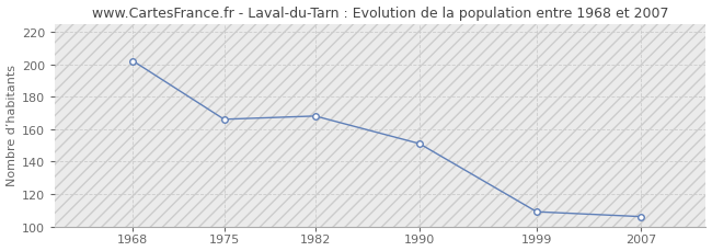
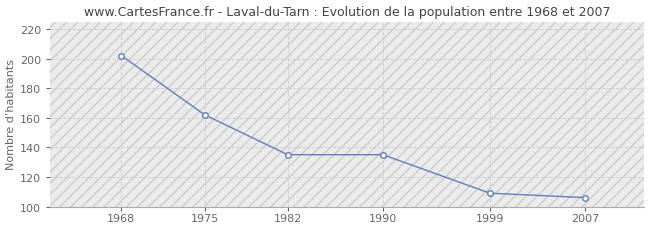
1975: 166 -> 162
1982: 168 -> 135
1990: 151 -> 135
